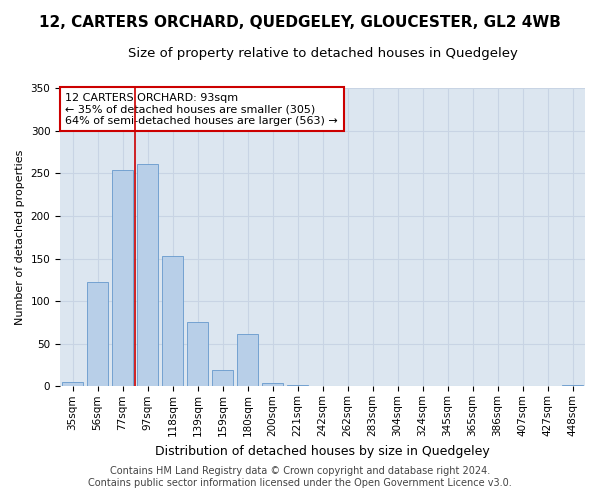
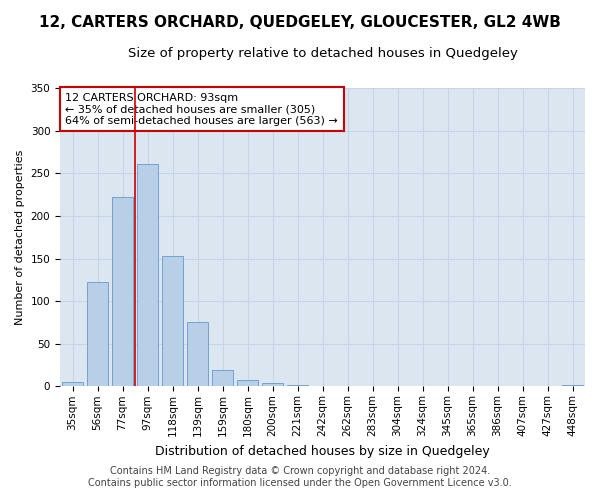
77sqm: 254 -> 222
180sqm: 62 -> 8
